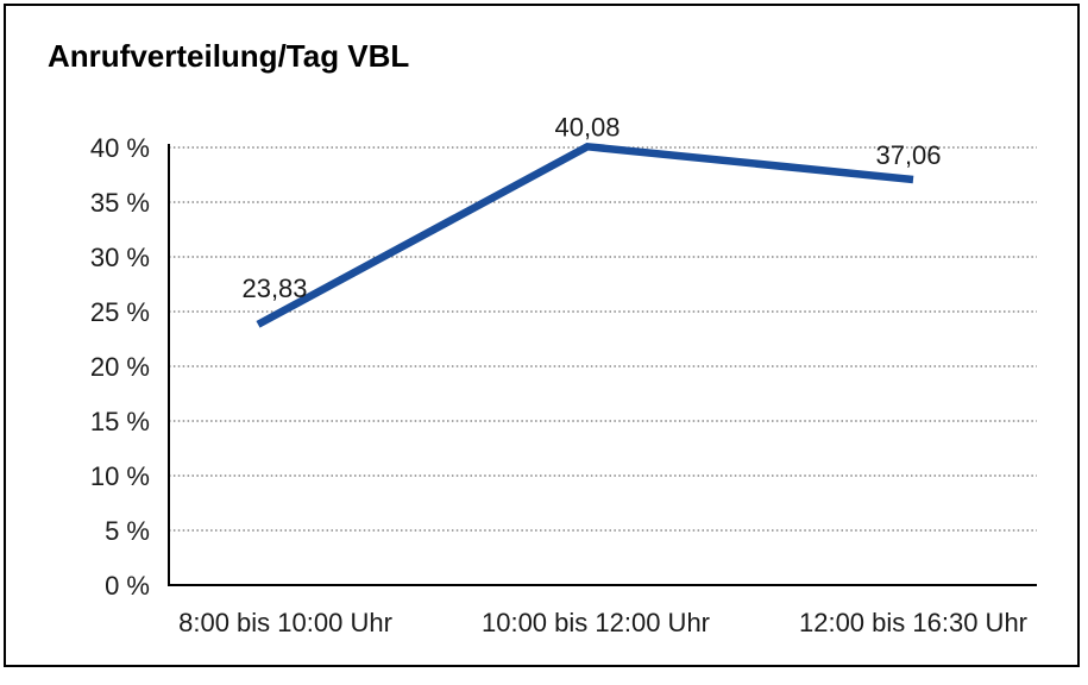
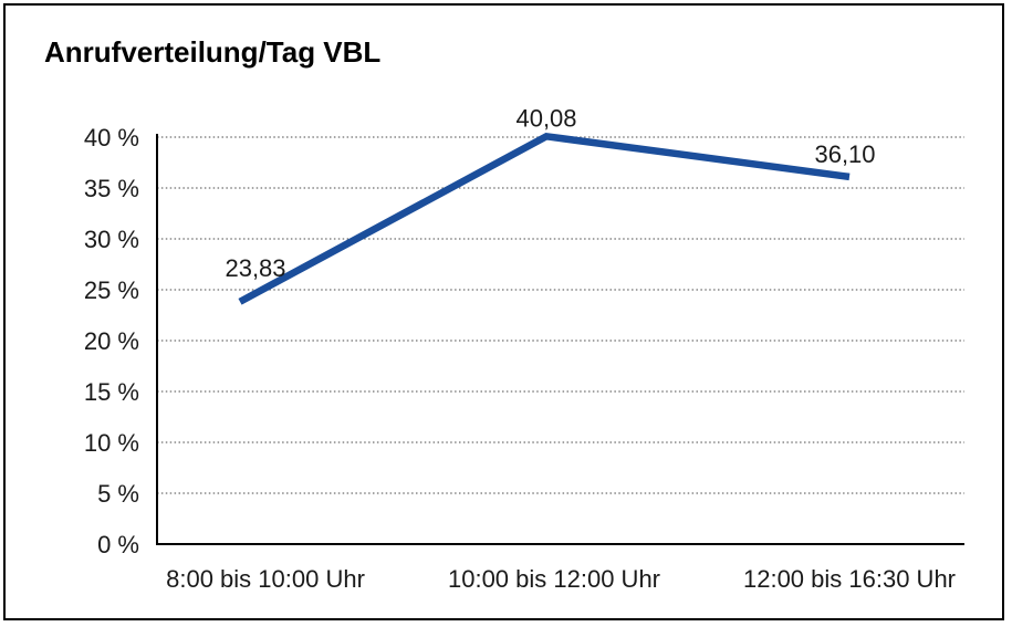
12:00 bis 16:30 Uhr: 37,06 -> 36,10
